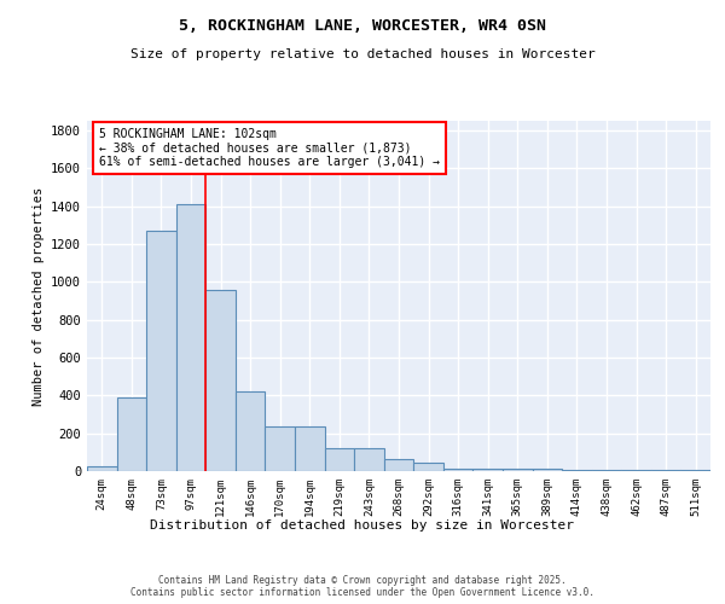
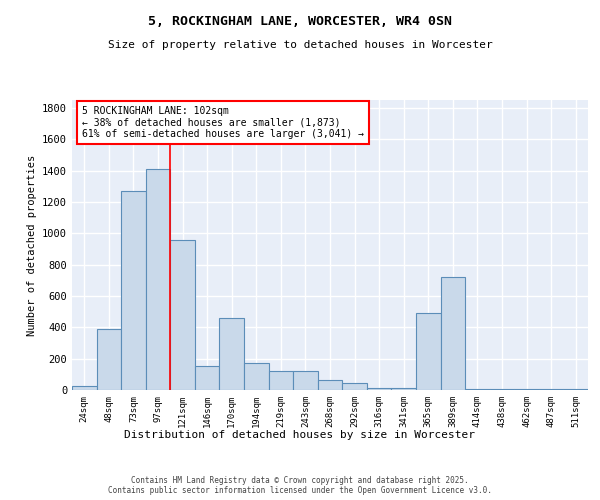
146sqm: 420 -> 150
170sqm: 240 -> 460
194sqm: 240 -> 170
365sqm: 10 -> 490
389sqm: 10 -> 720
